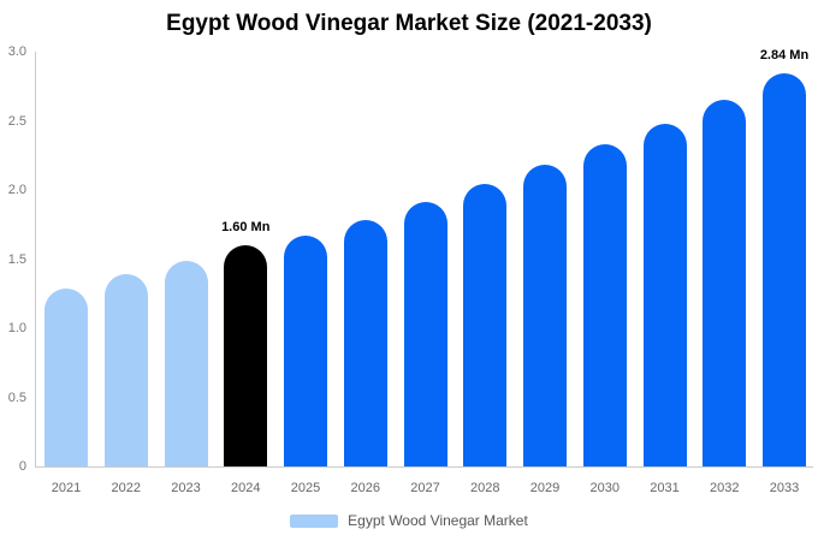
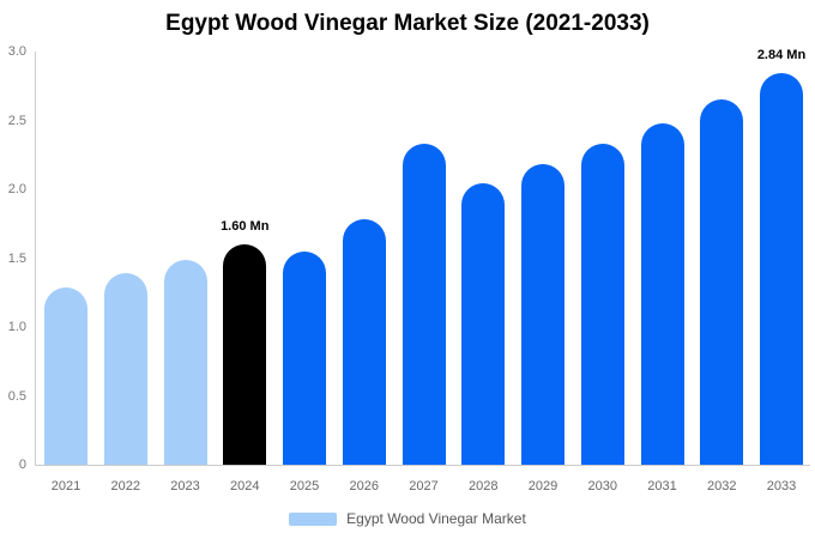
2025: 1.67 -> 1.55
2027: 1.91 -> 2.33
